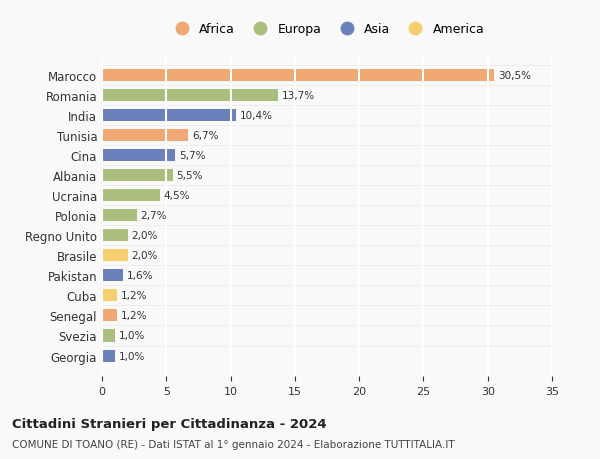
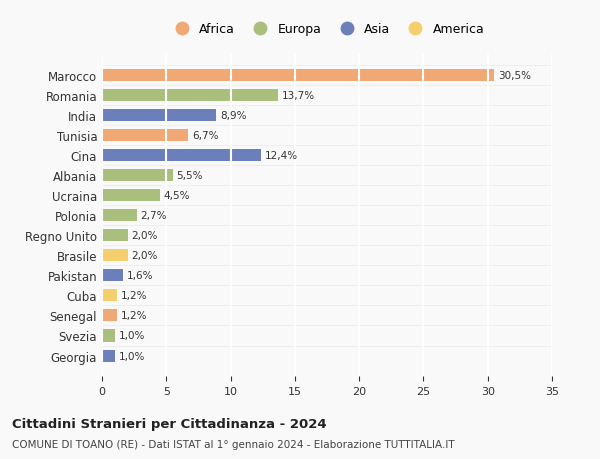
India: 10,4% -> 8,9%
Cina: 5,7% -> 12,4%
